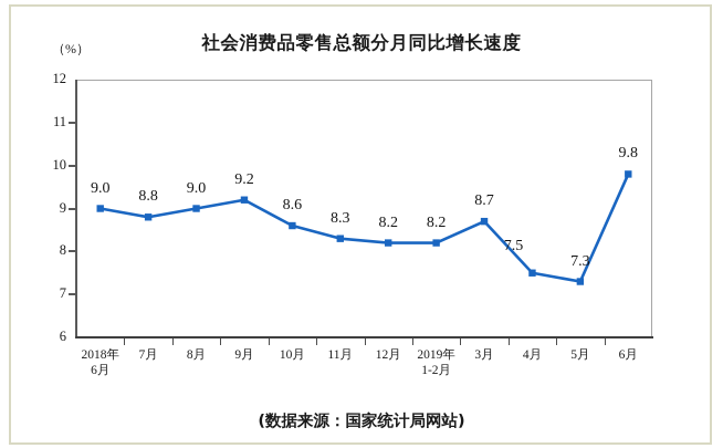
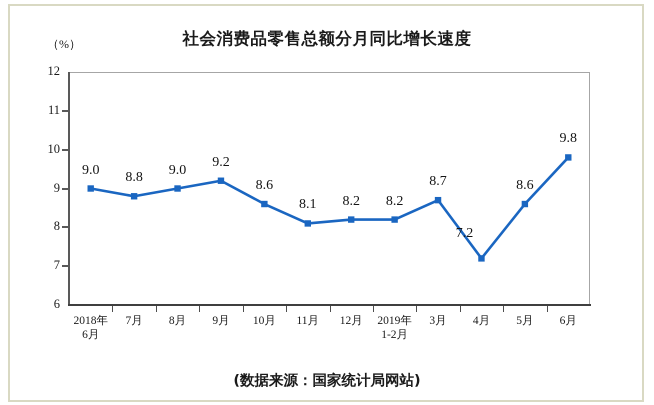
11月: 8.3 -> 8.1
4月: 7.5 -> 7.2
5月: 7.3 -> 8.6
